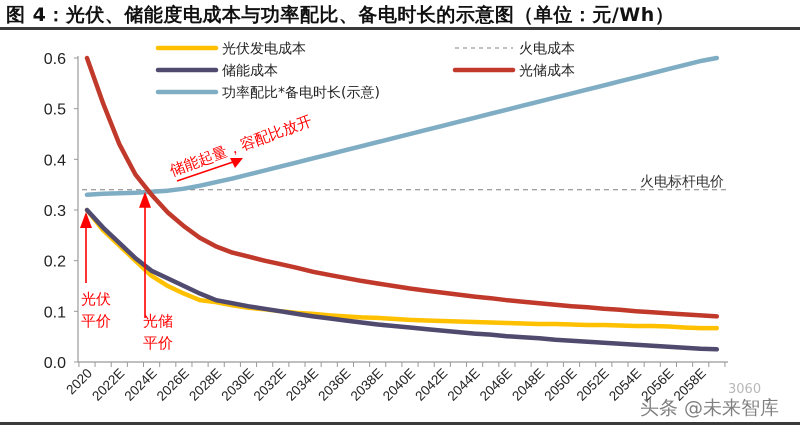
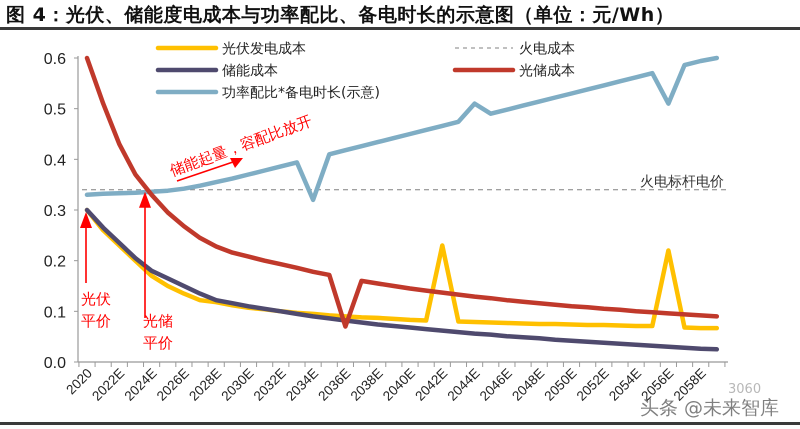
功率配比*备电时长(示意)/2034E: 0.40 -> 0.32
光储成本/2036E: 0.17 -> 0.07
光伏发电成本/2042E: 0.08 -> 0.23
功率配比*备电时长(示意)/2044E: 0.48 -> 0.51
光伏发电成本/2056E: 0.07 -> 0.22
功率配比*备电时长(示意)/2056E: 0.58 -> 0.51
